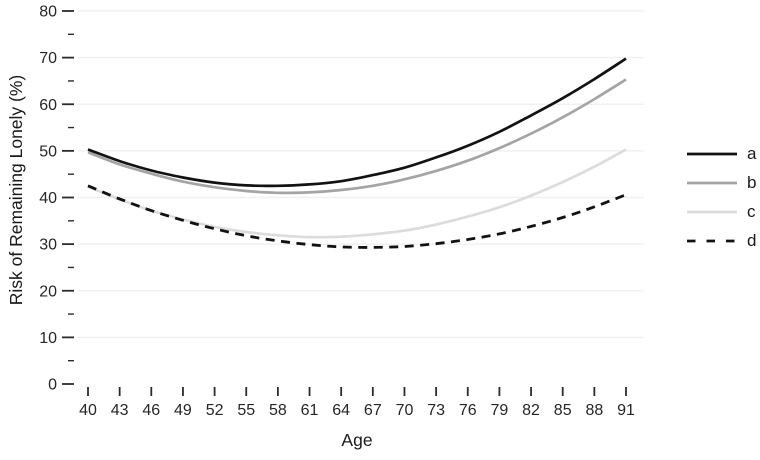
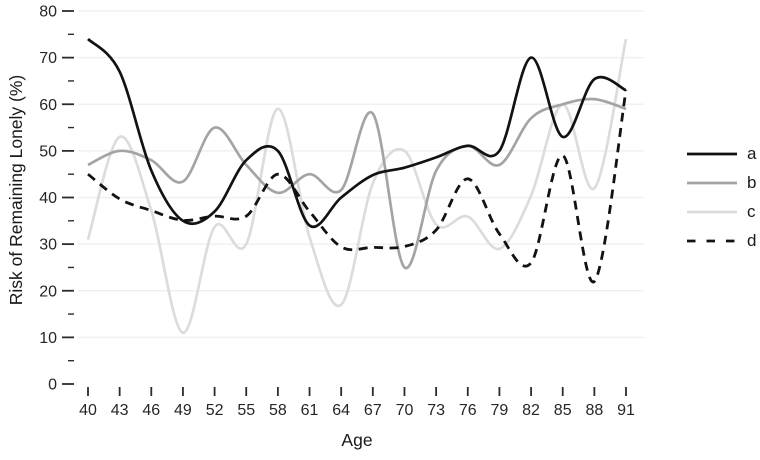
a/40: 50 -> 74
b/40: 50 -> 47
c/40: 42 -> 31
d/40: 42 -> 45
a/43: 48 -> 67
b/43: 47 -> 50
c/43: 40 -> 53
b/46: 45 -> 48
a/49: 44 -> 35
c/49: 35 -> 11
a/52: 43 -> 37
b/52: 42 -> 55
d/52: 33 -> 36
a/55: 43 -> 48
b/55: 41 -> 47
c/55: 33 -> 30
d/55: 32 -> 36
a/58: 42 -> 50
c/58: 32 -> 59
d/58: 31 -> 45
a/61: 43 -> 34
b/61: 41 -> 45
d/61: 30 -> 37
a/64: 44 -> 40
c/64: 32 -> 17
b/67: 42 -> 58
c/67: 32 -> 43
b/70: 44 -> 25
c/70: 33 -> 50
d/73: 30 -> 33
b/76: 48 -> 51
d/76: 31 -> 44
a/79: 54 -> 50
b/79: 51 -> 47
c/79: 38 -> 29
a/82: 58 -> 70
b/82: 54 -> 57
d/82: 34 -> 26
a/85: 61 -> 53
b/85: 57 -> 60
c/85: 43 -> 60
d/85: 36 -> 49
c/88: 47 -> 42
d/88: 38 -> 22
a/91: 70 -> 63
b/91: 65 -> 59
c/91: 50 -> 74
d/91: 41 -> 63
